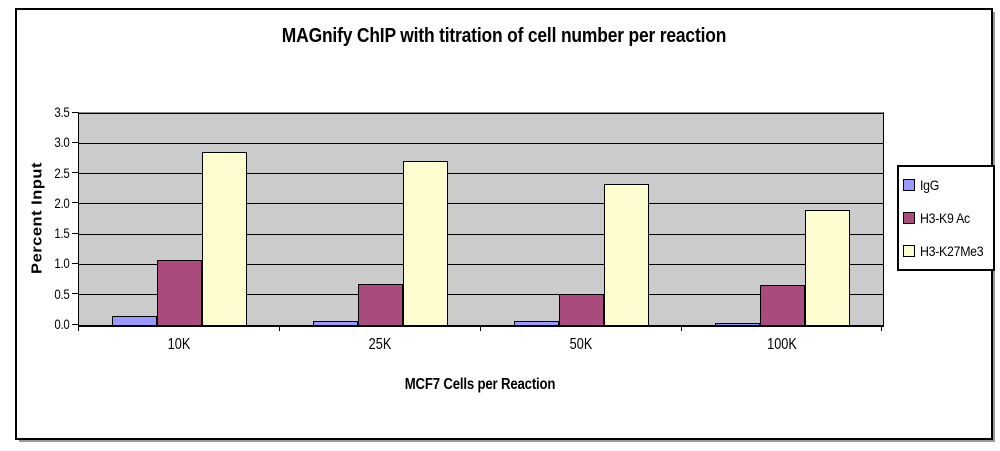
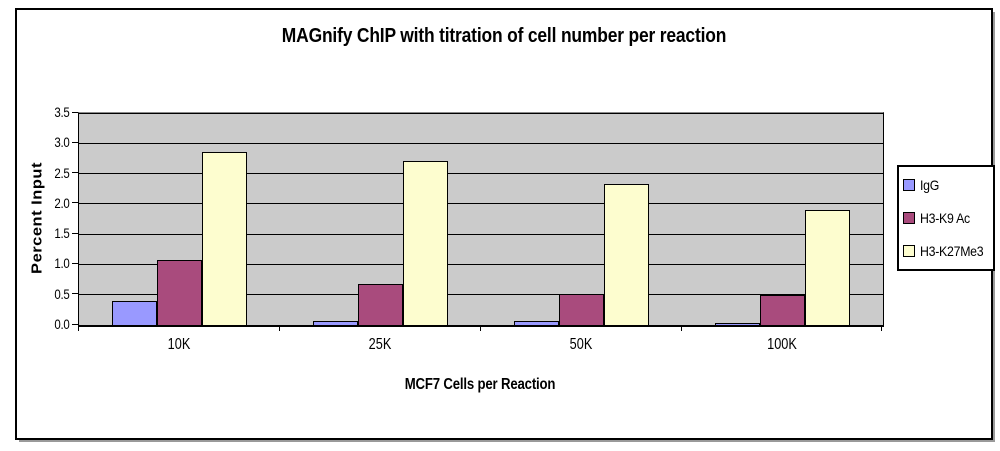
IgG/10K: 0.1 -> 0.4
H3-K9 Ac/100K: 0.7 -> 0.5
